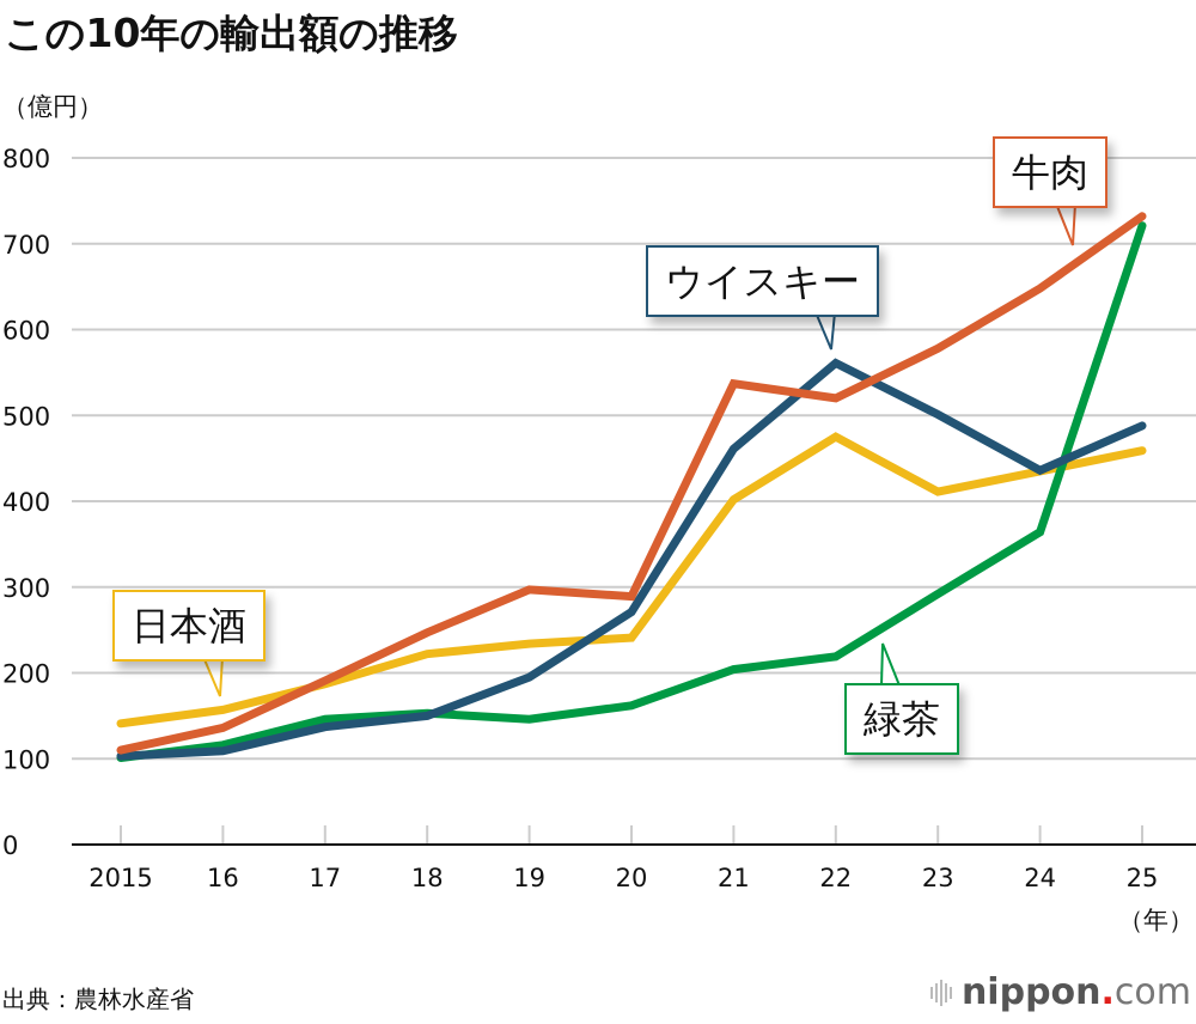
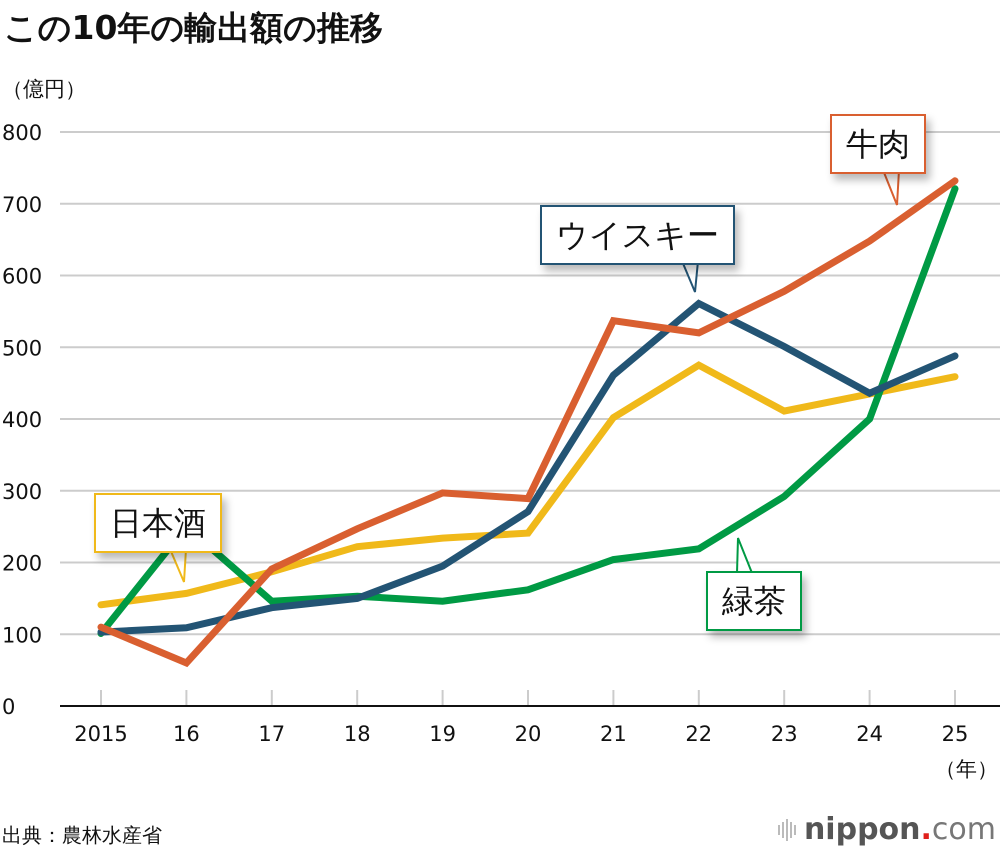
緑茶/16: 120 -> 250
牛肉/16: 140 -> 60
緑茶/24: 360 -> 400
